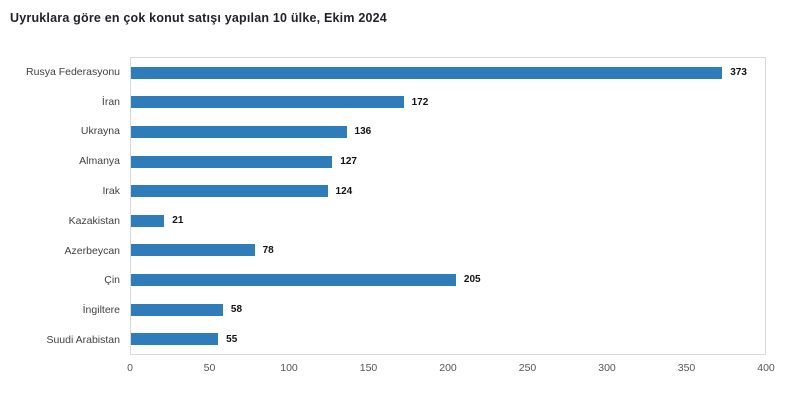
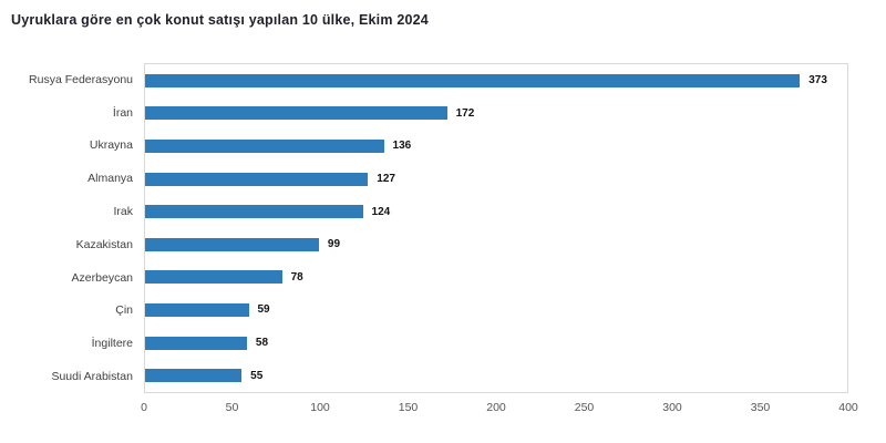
Kazakistan: 21 -> 99
Çin: 205 -> 59
